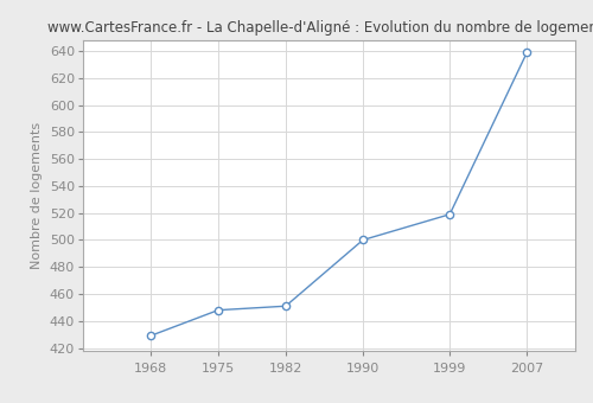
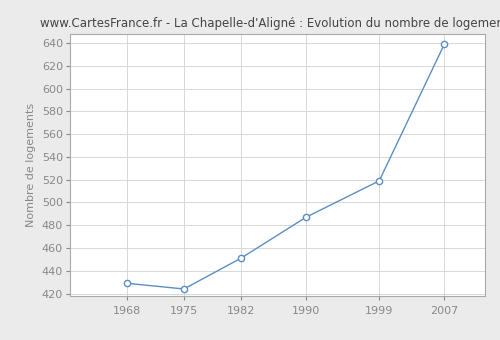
1975: 448 -> 424
1990: 500 -> 487
